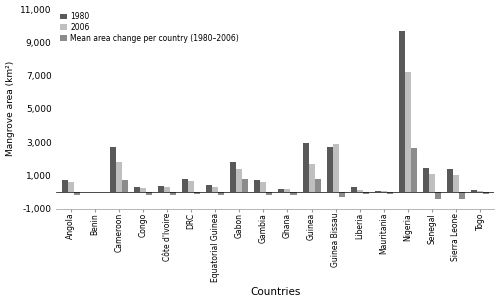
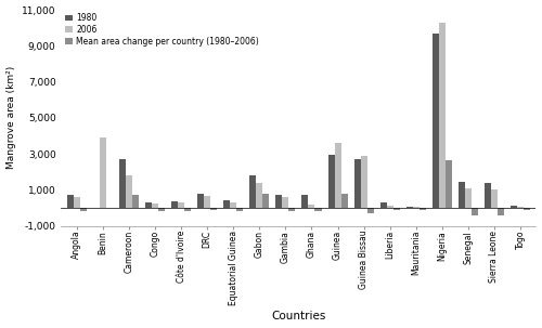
2006/Benin: 0 -> 3,900
1980/Ghana: 200 -> 700
2006/Guinea: 1,700 -> 3,600
2006/Nigeria: 7,200 -> 10,300
